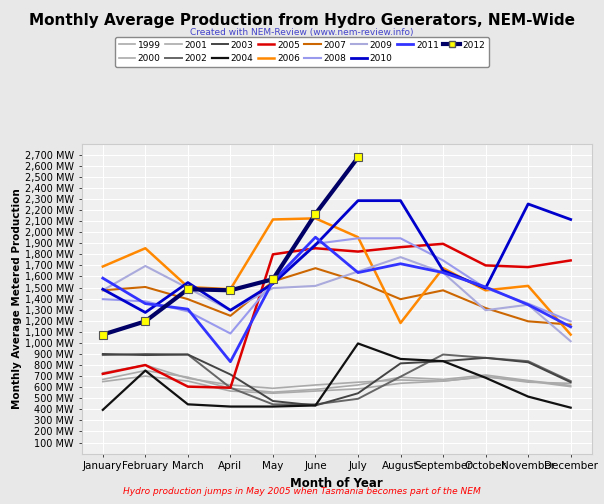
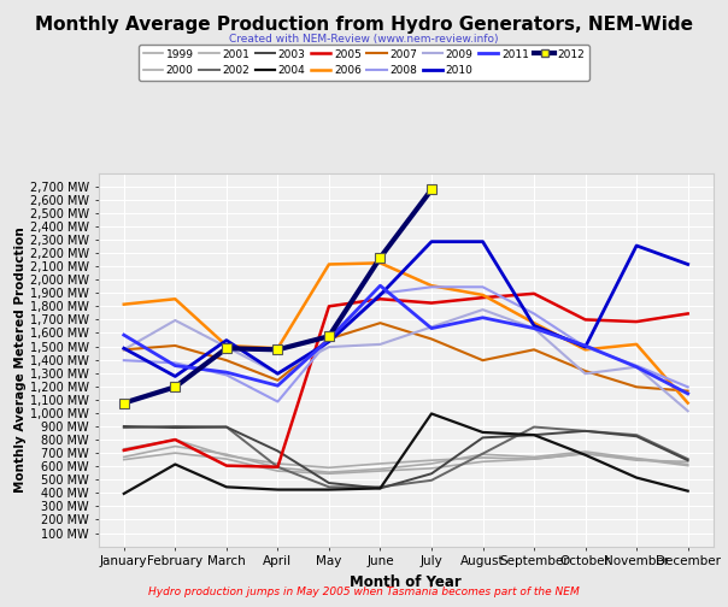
2006/January: 1,690 MW -> 1,820 MW
2004/February: 750 MW -> 620 MW
2011/April: 830 MW -> 1,200 MW
2006/August: 1,180 MW -> 1,880 MW
